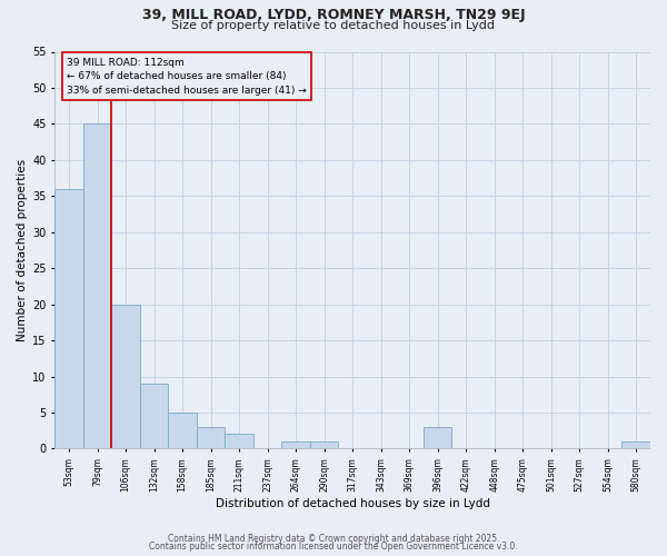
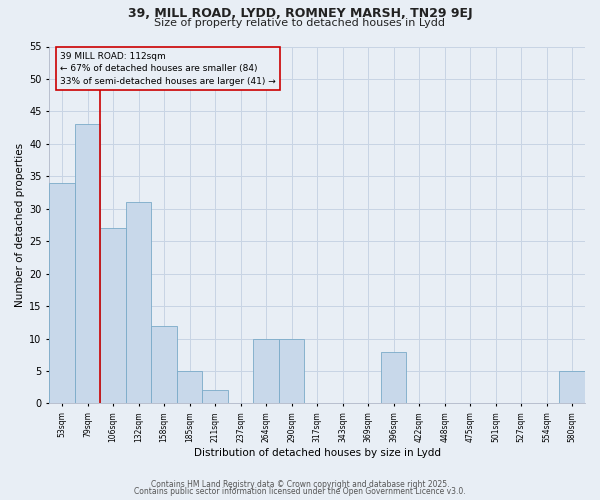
53sqm: 36 -> 34
79sqm: 45 -> 43
106sqm: 20 -> 27
132sqm: 9 -> 31
158sqm: 5 -> 12
185sqm: 3 -> 5
264sqm: 1 -> 10
290sqm: 1 -> 10
396sqm: 3 -> 8
580sqm: 1 -> 5
